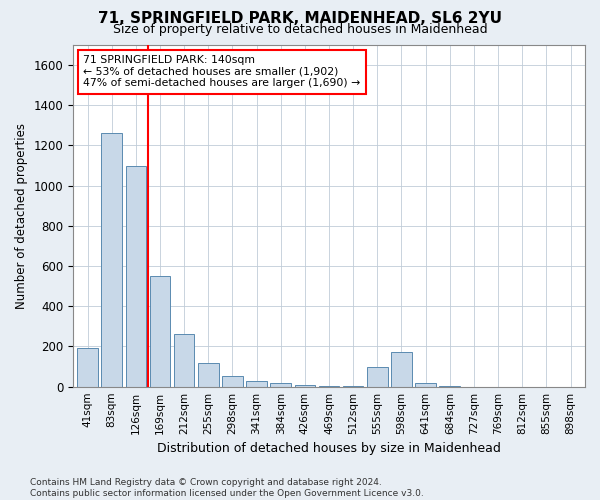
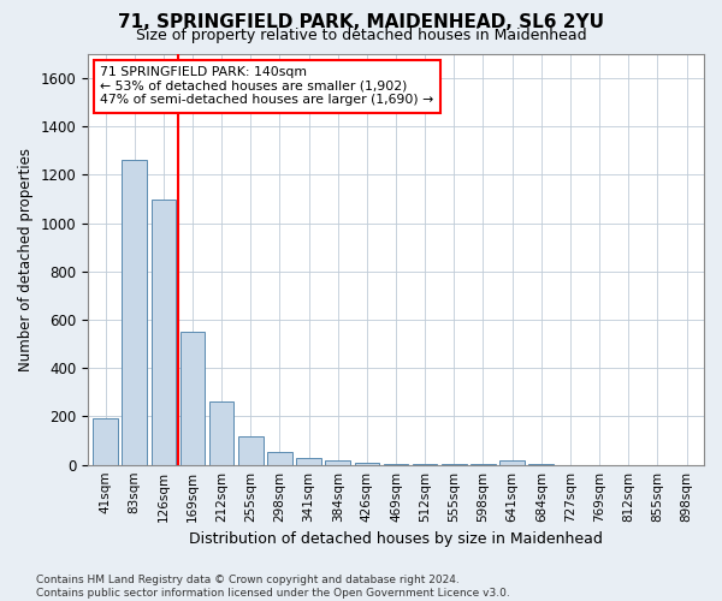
555sqm: 100 -> 2
598sqm: 175 -> 1
